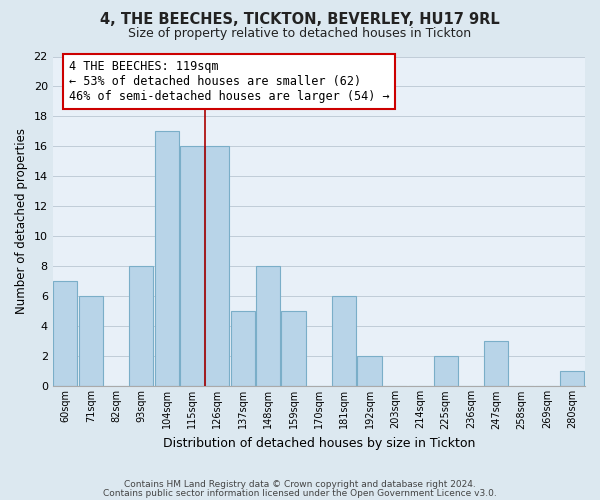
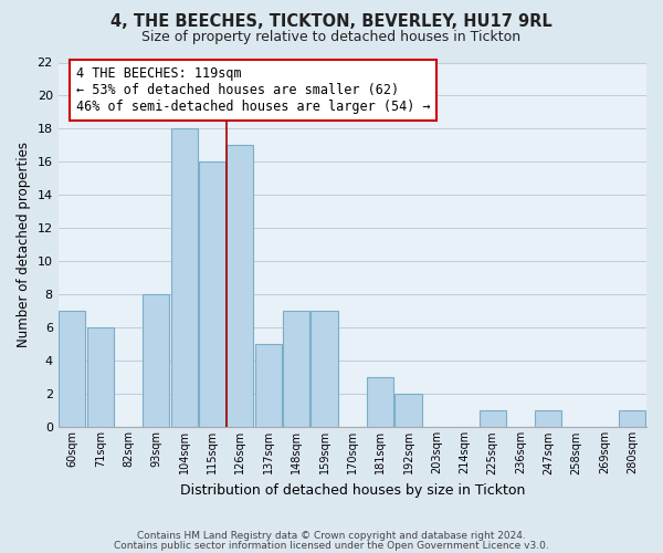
104sqm: 17 -> 18
126sqm: 16 -> 17
148sqm: 8 -> 7
159sqm: 5 -> 7
181sqm: 6 -> 3
225sqm: 2 -> 1
247sqm: 3 -> 1
